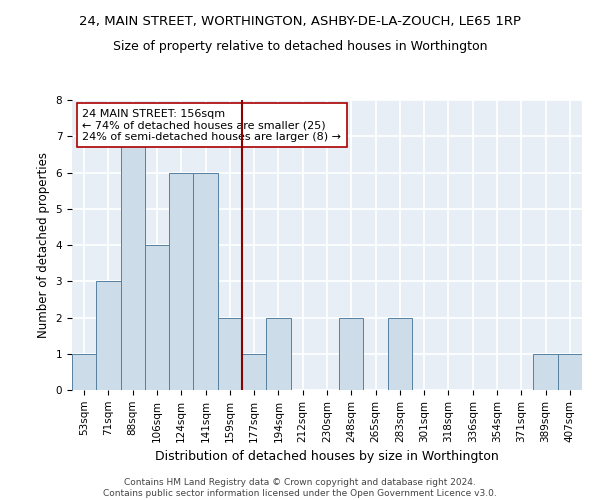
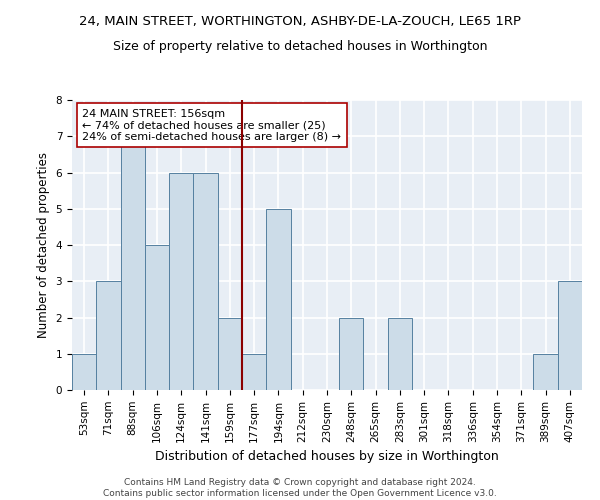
194sqm: 2 -> 5
407sqm: 1 -> 3
